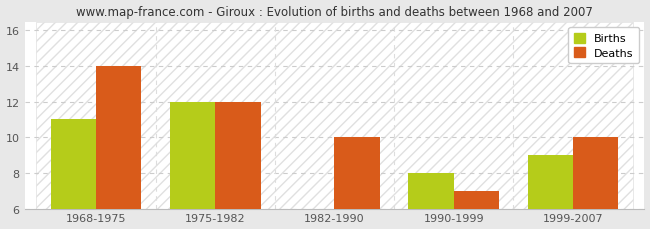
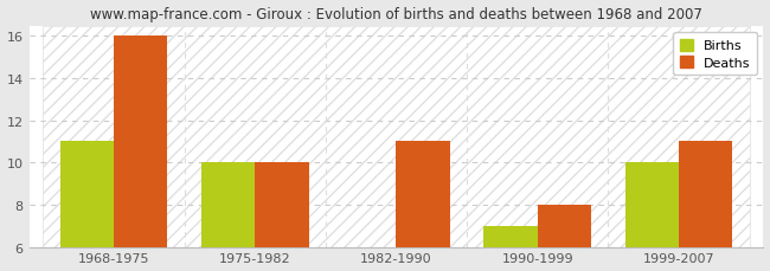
Deaths/1968-1975: 14 -> 16
Births/1975-1982: 12 -> 10
Deaths/1975-1982: 12 -> 10
Deaths/1982-1990: 10 -> 11
Births/1990-1999: 8 -> 7
Deaths/1990-1999: 7 -> 8
Births/1999-2007: 9 -> 10
Deaths/1999-2007: 10 -> 11
